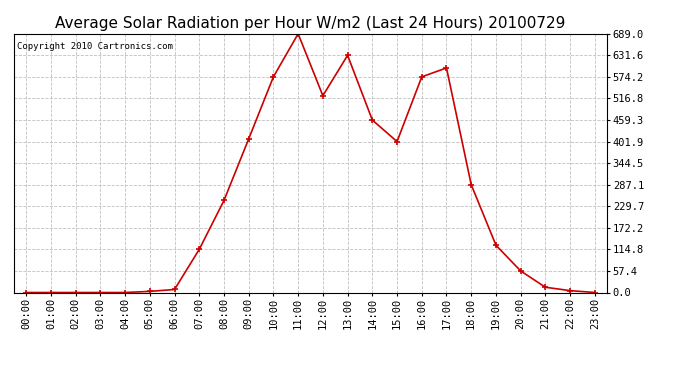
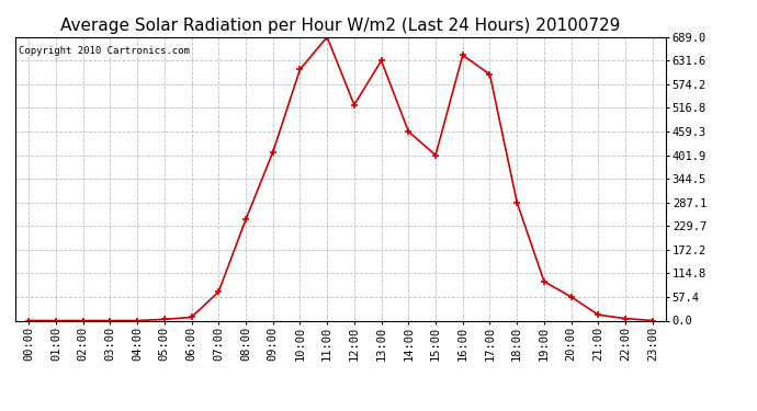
07:00: 115 -> 70
10:00: 574 -> 610
16:00: 574 -> 645
19:00: 126 -> 95
